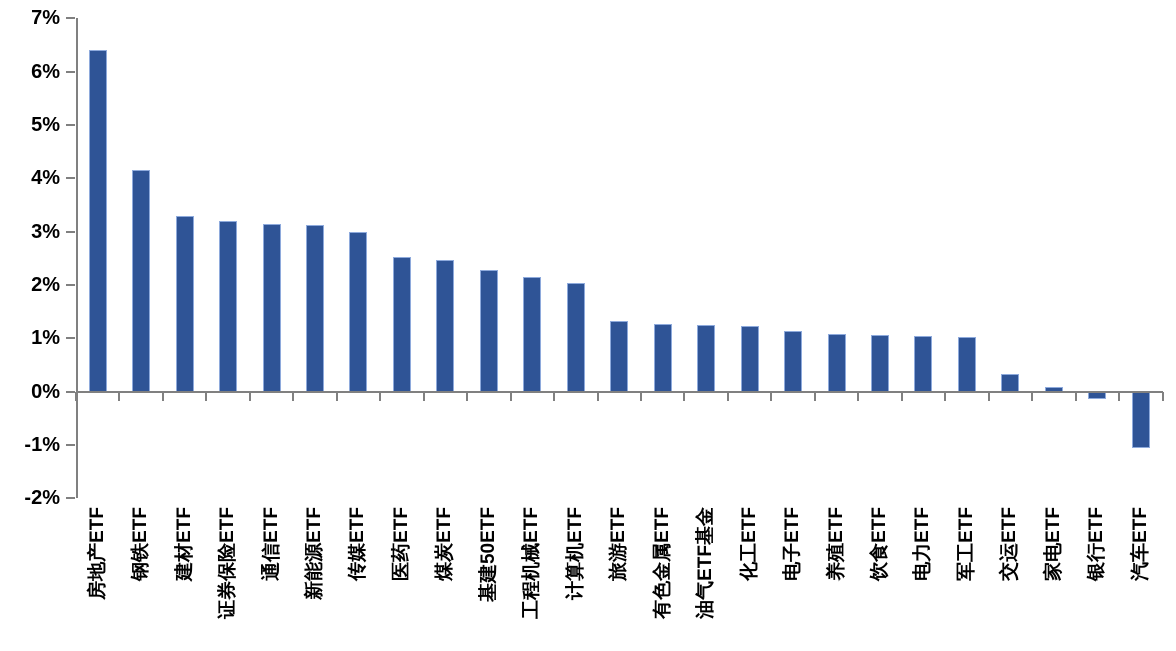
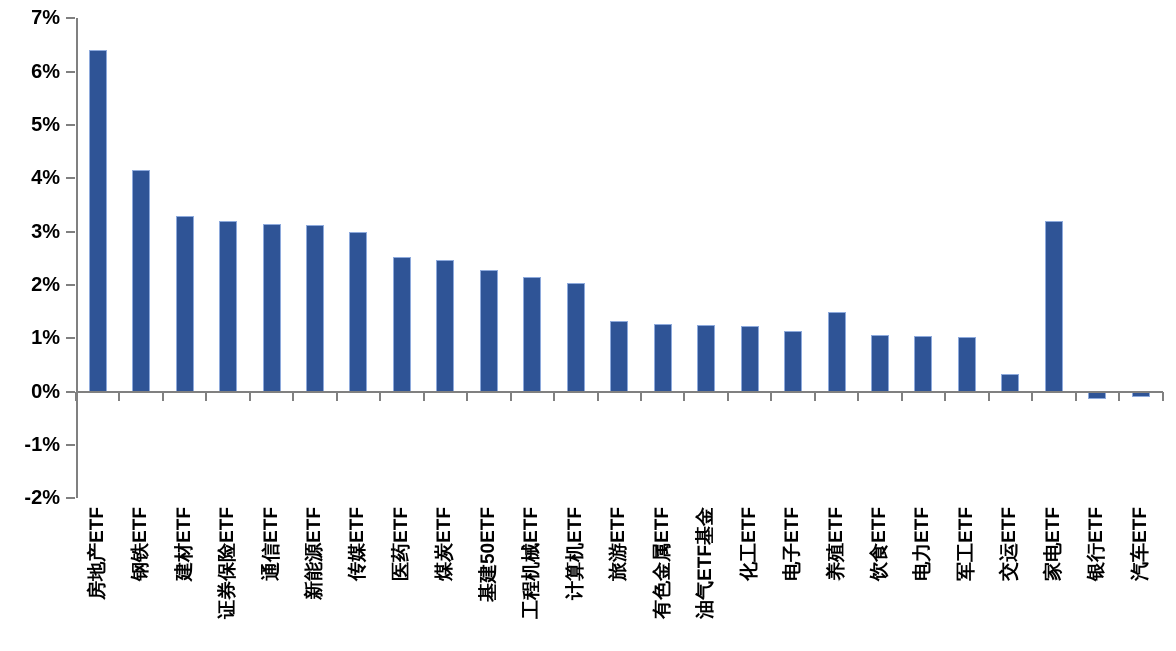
养殖ETF: 1.1% -> 1.5%
家电ETF: 0.1% -> 3.2%
汽车ETF: -1.1% -> -0.1%
